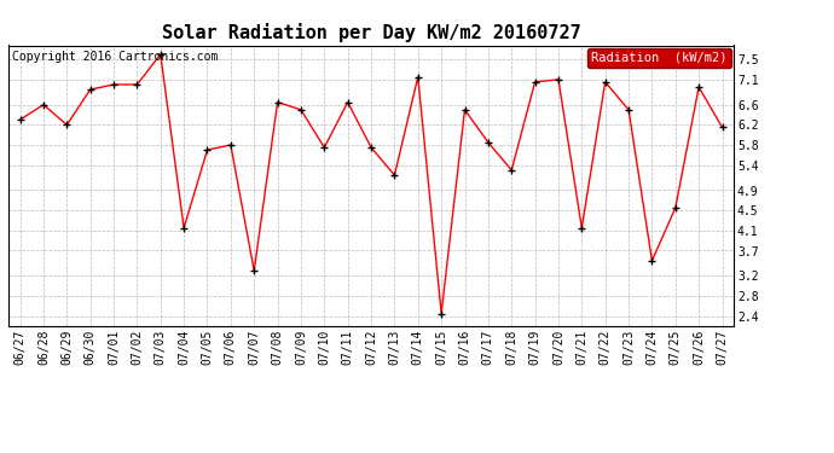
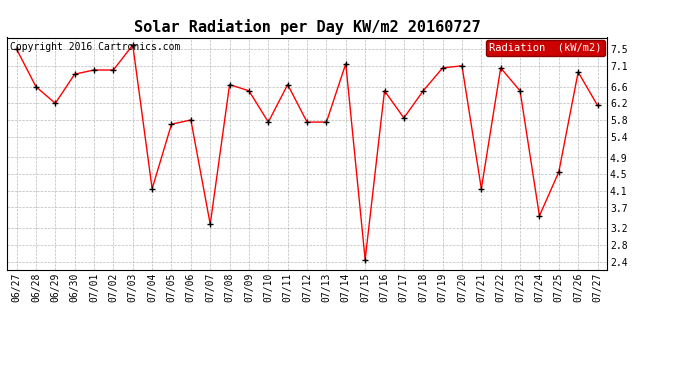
06/27: 6.30 -> 7.50
07/13: 5.20 -> 5.75
07/18: 5.30 -> 6.50
